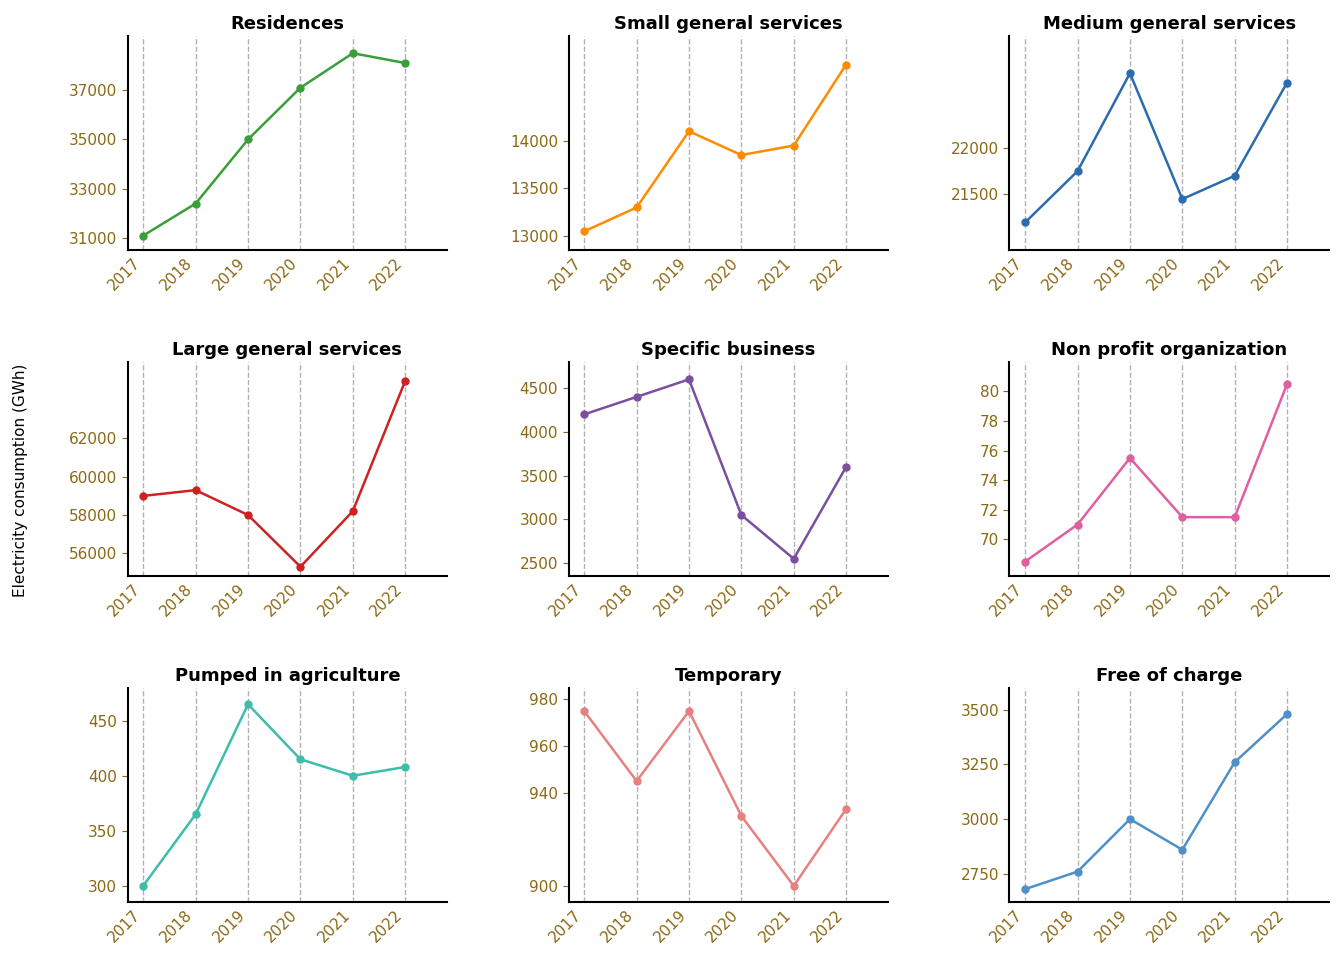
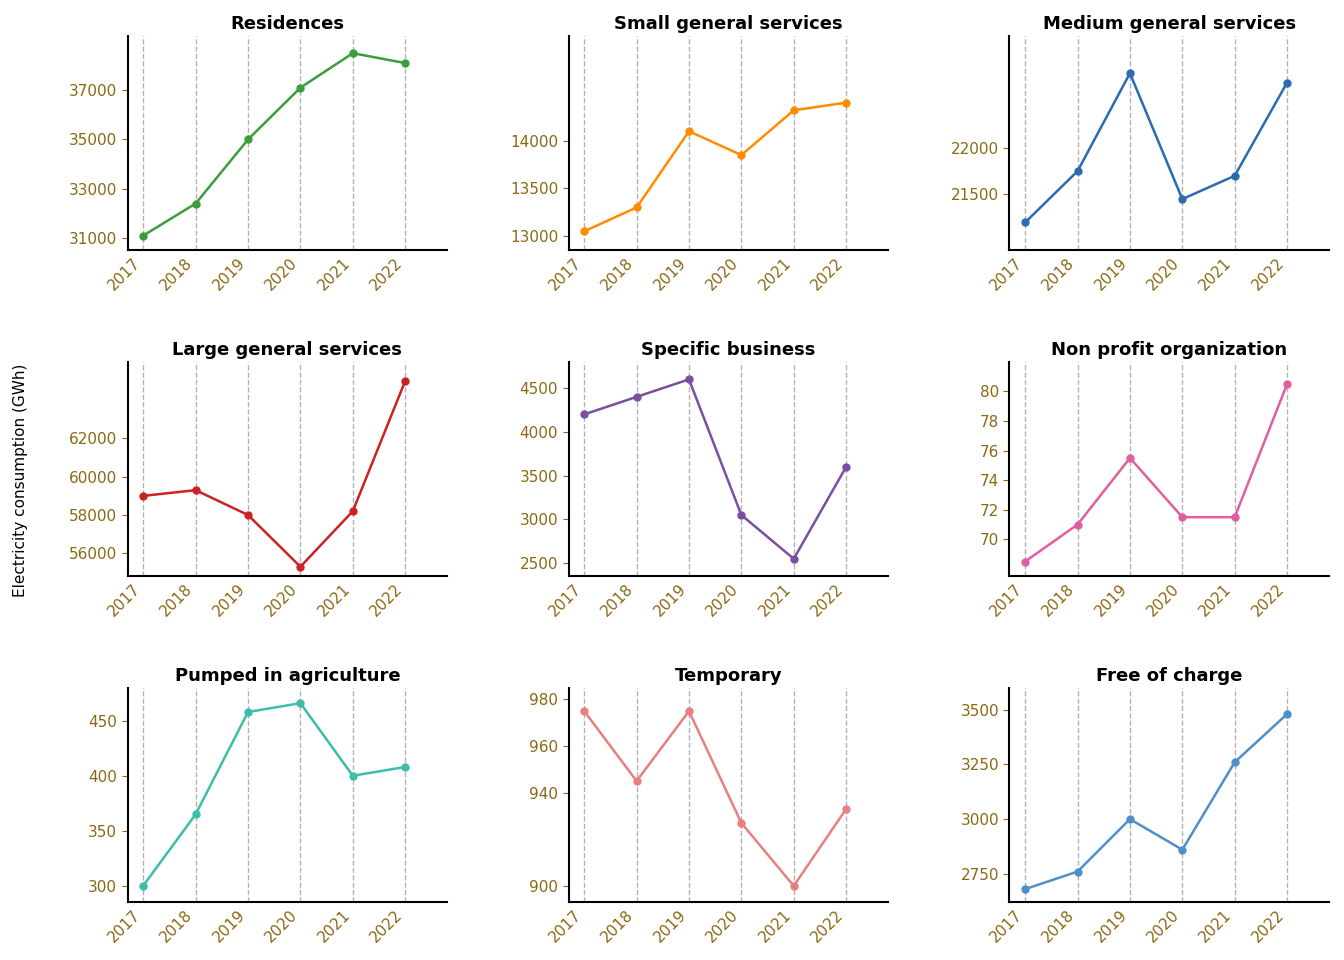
Small general services/2021: 13950 -> 14320
Small general services/2022: 14800 -> 14400
Pumped in agriculture/2019: 465 -> 458
Pumped in agriculture/2020: 415 -> 466
Temporary/2020: 930 -> 927
